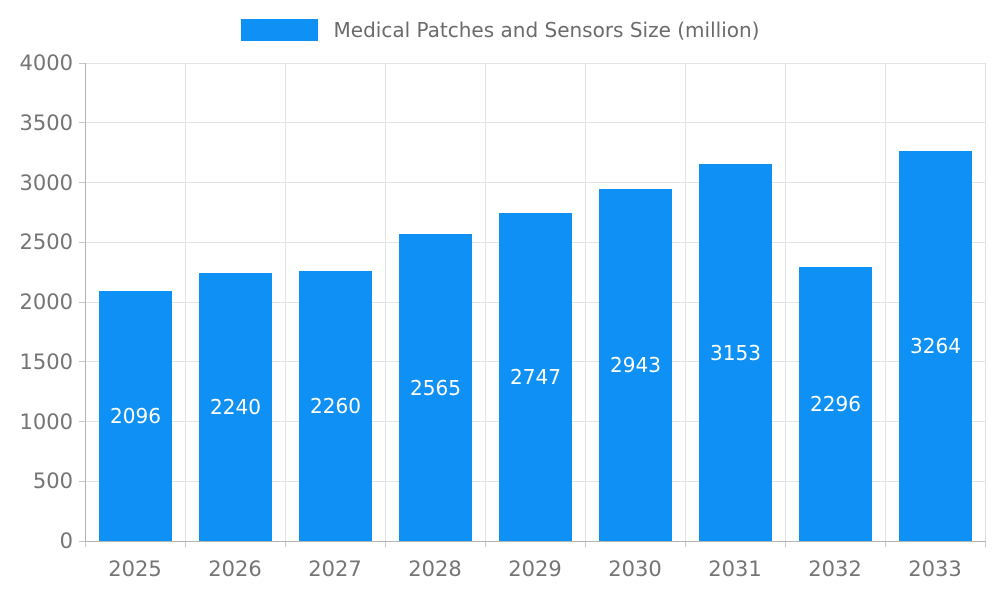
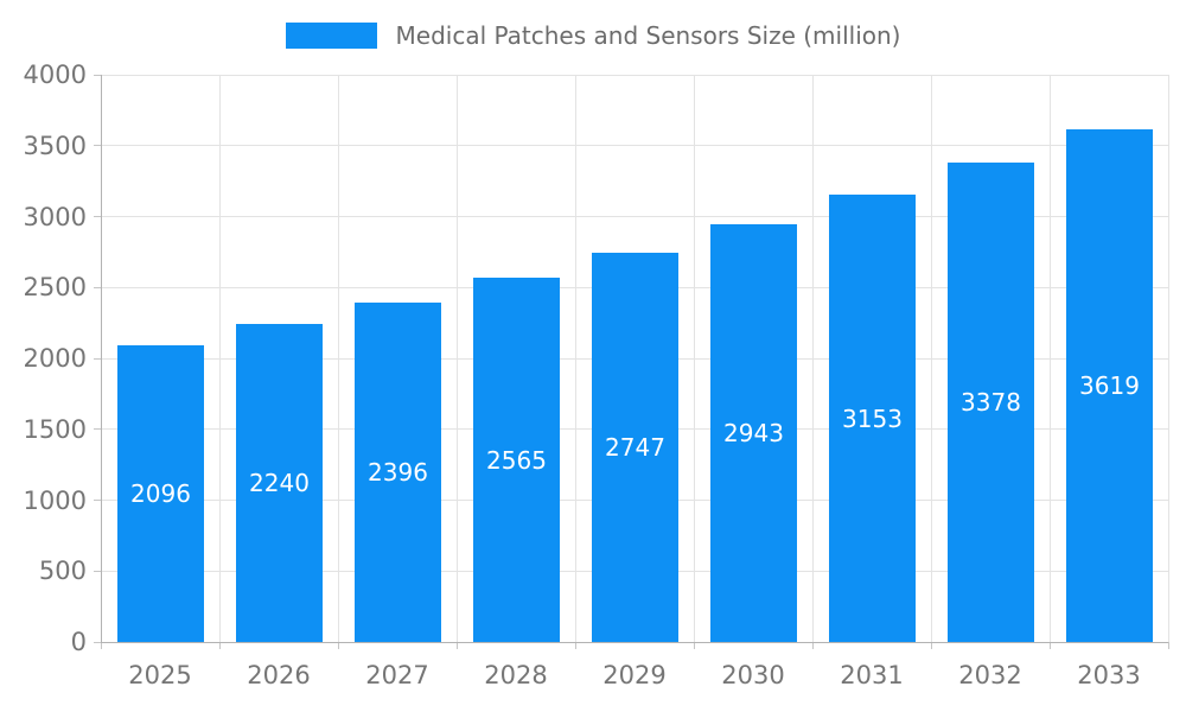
2027: 2260 -> 2396
2032: 2296 -> 3378
2033: 3264 -> 3619
